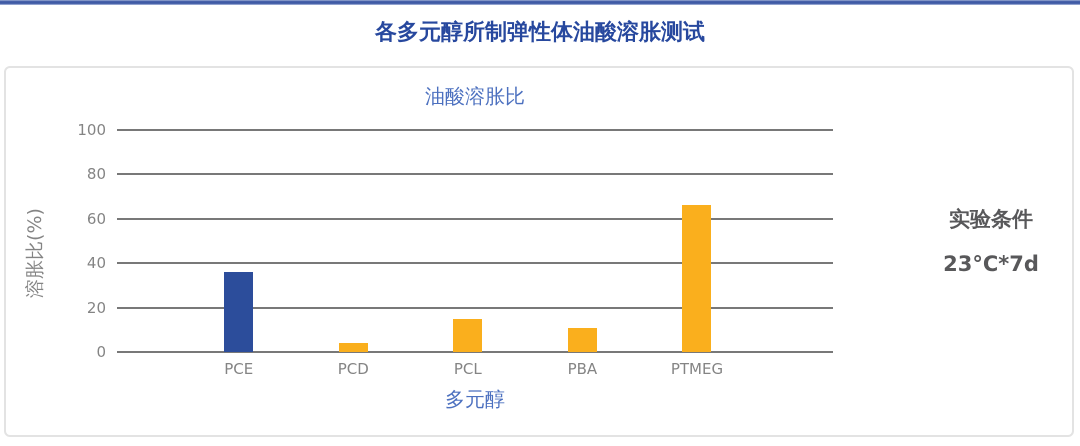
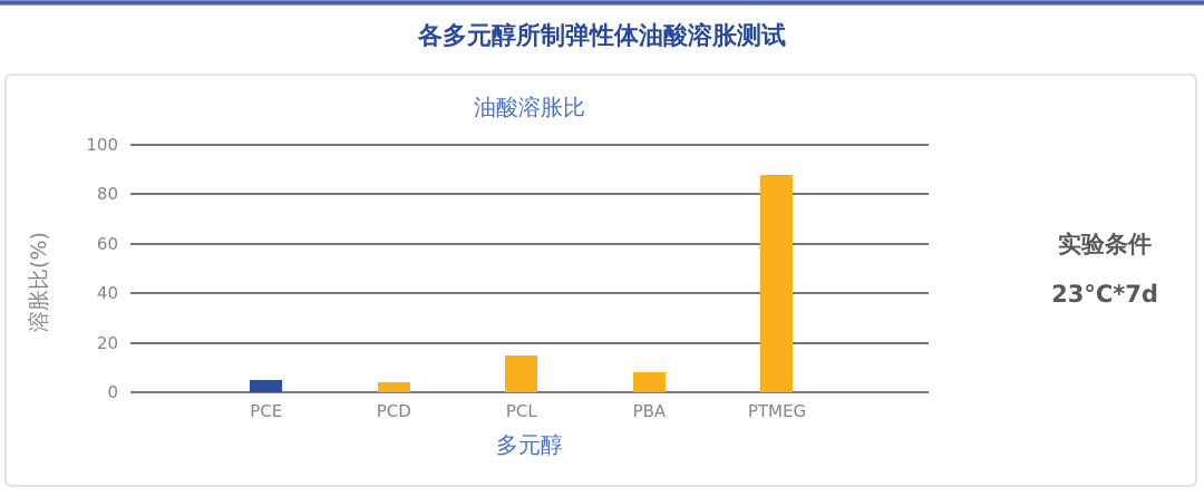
PCE: 36 -> 5
PBA: 11 -> 8
PTMEG: 66 -> 88
